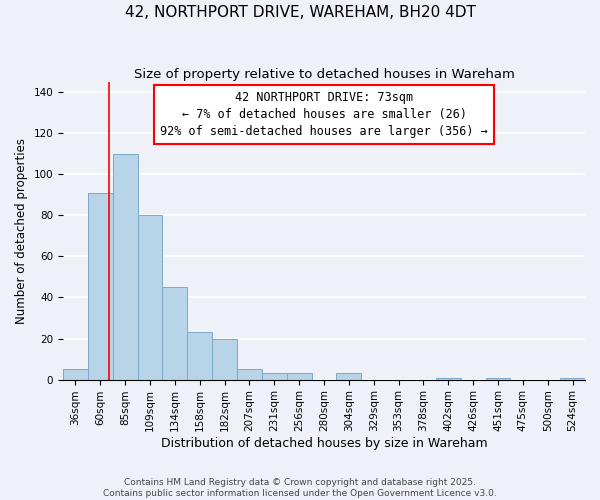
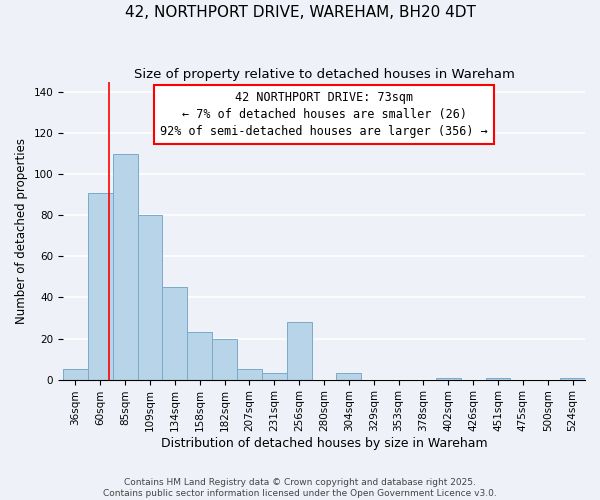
256sqm: 3 -> 28
